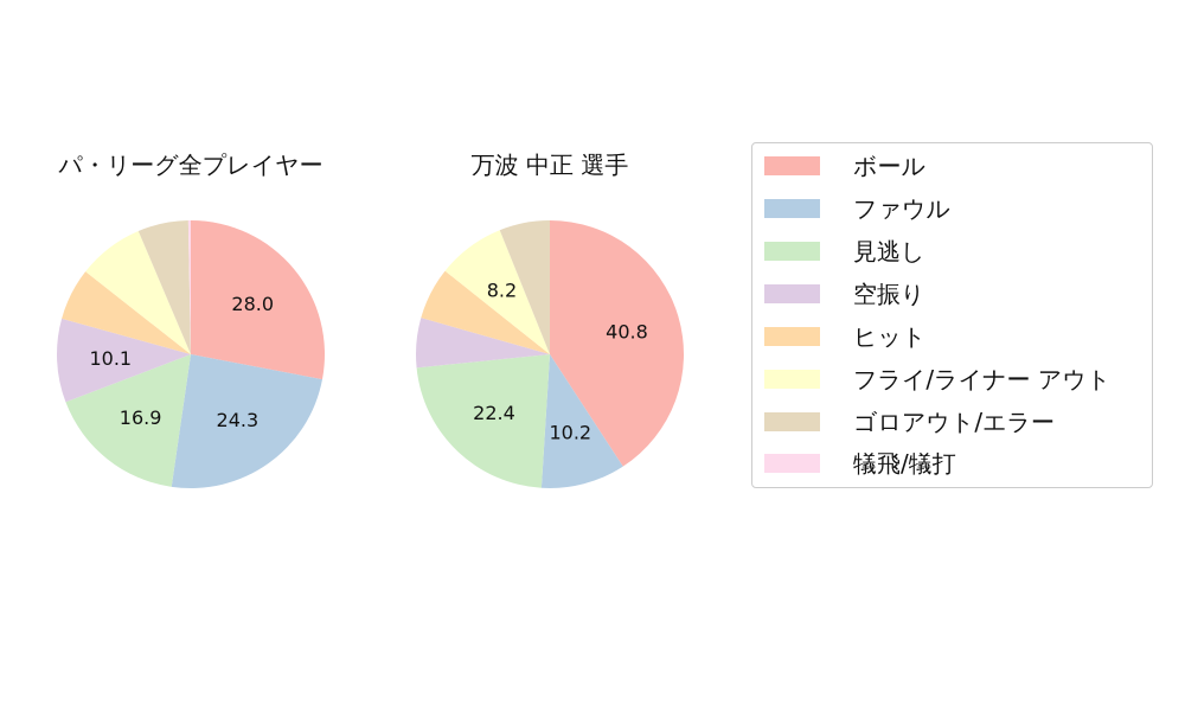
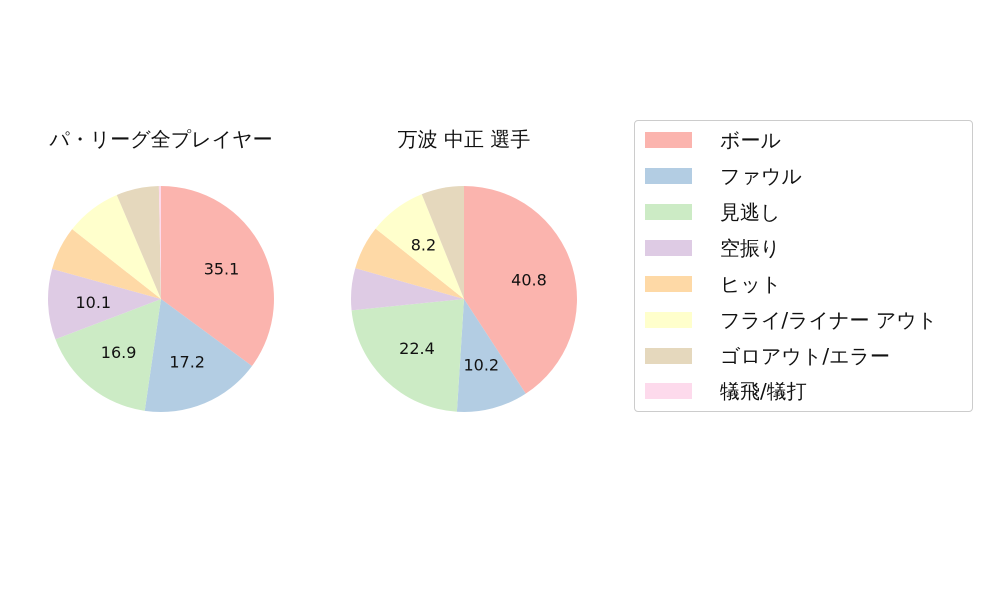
パ・リーグ全プレイヤー/ボール: 28.0 -> 35.1
パ・リーグ全プレイヤー/ファウル: 24.3 -> 17.2
